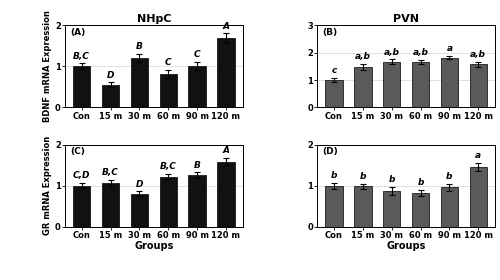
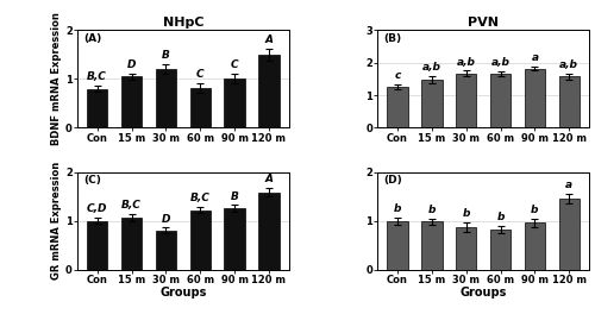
NHpC/Con: 1.00 -> 0.80
NHpC/15 m: 0.55 -> 1.05
NHpC/120 m: 1.68 -> 1.50
PVN/Con: 1.00 -> 1.25
